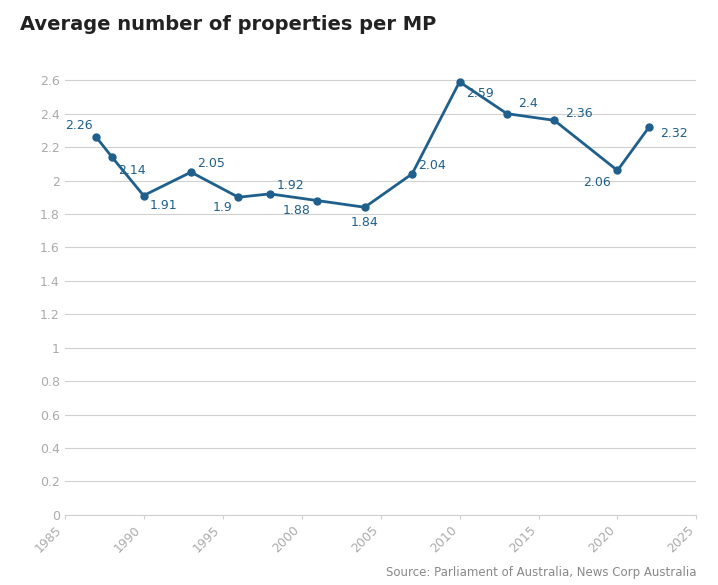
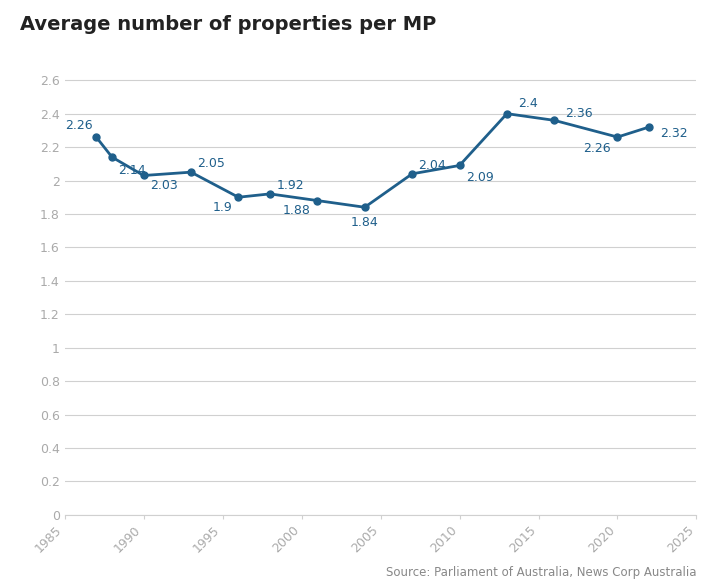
1990: 1.91 -> 2.03
2010: 2.59 -> 2.09
2020: 2.06 -> 2.26
